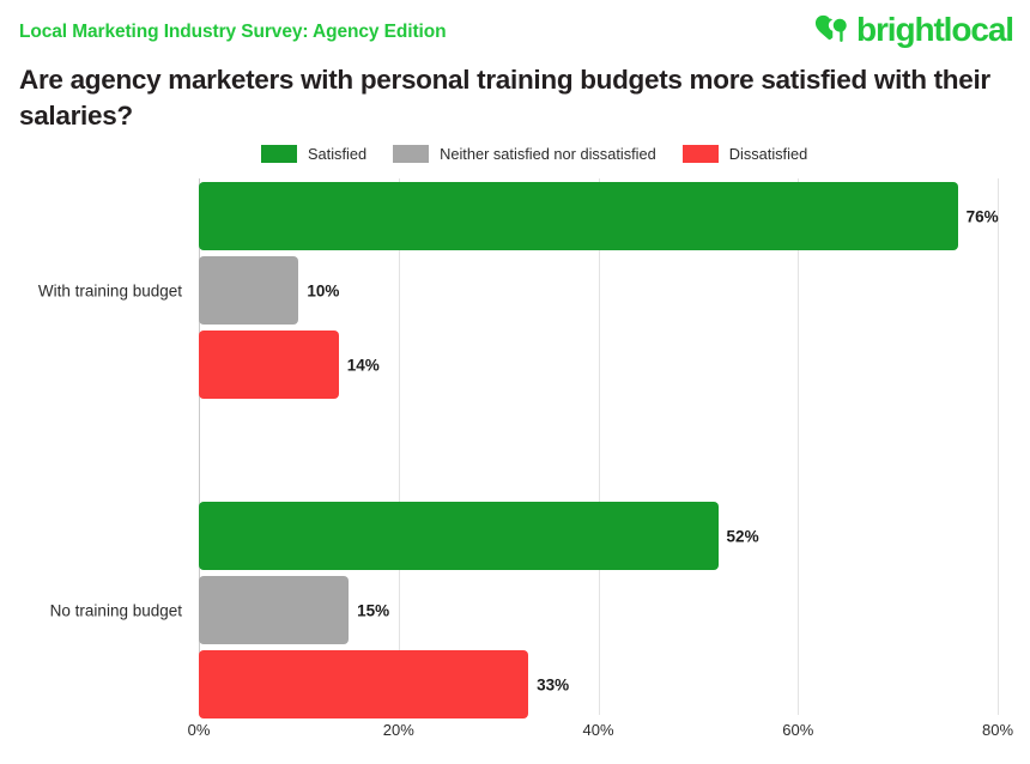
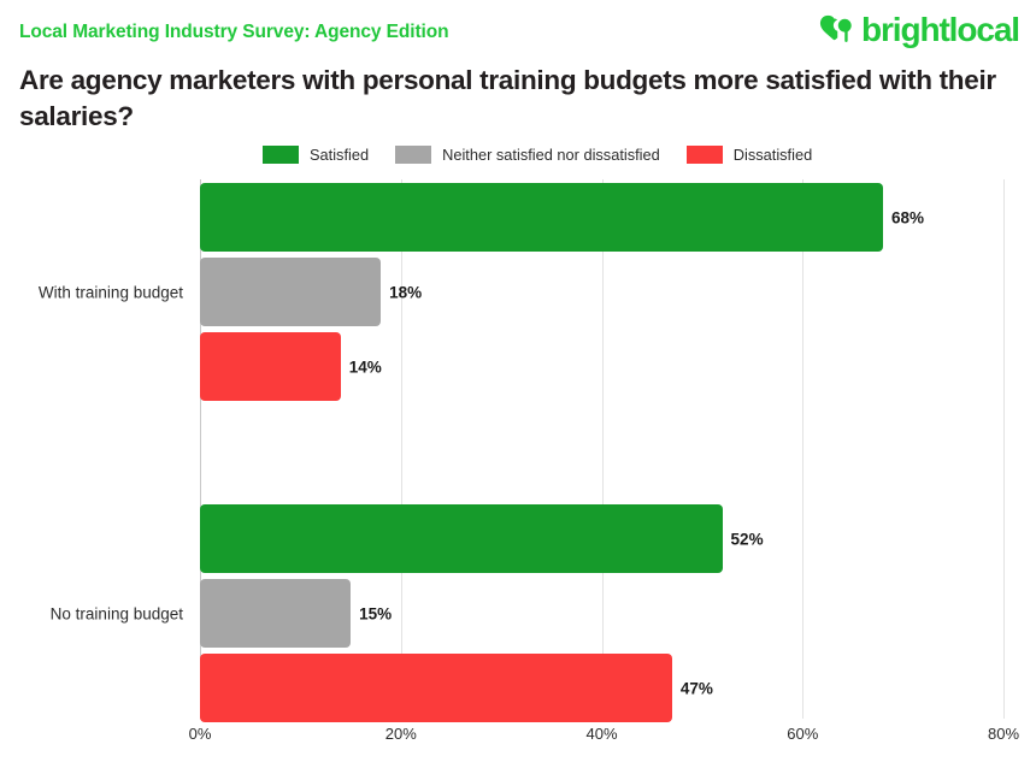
Satisfied/With training budget: 76% -> 68%
Neither satisfied nor dissatisfied/With training budget: 10% -> 18%
Dissatisfied/No training budget: 33% -> 47%
